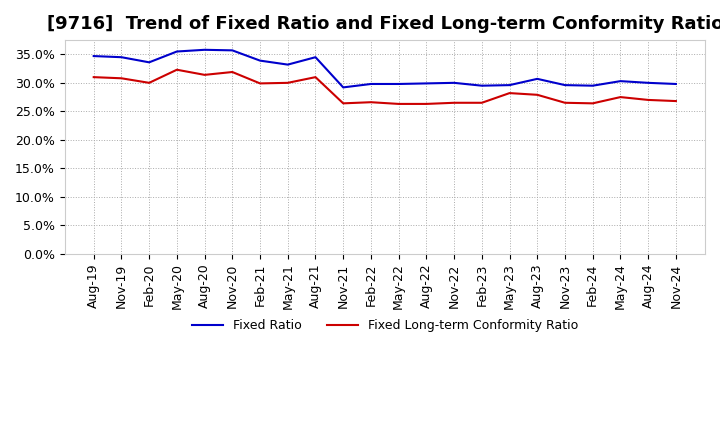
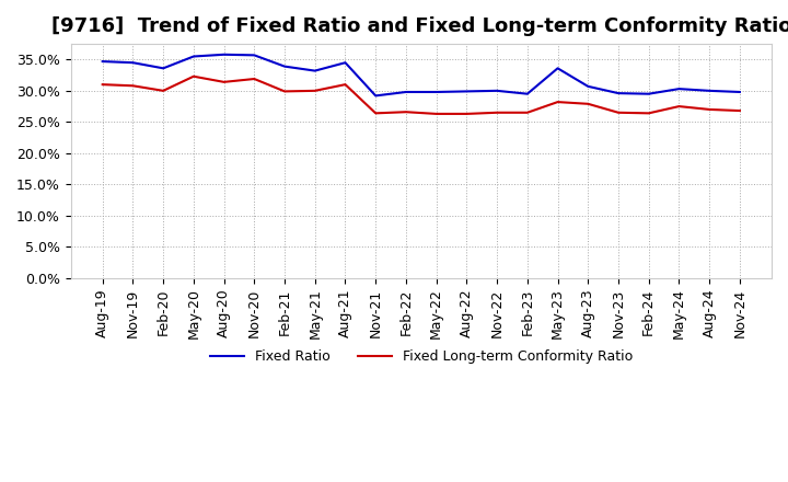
Fixed Ratio/May-23: 29.6% -> 33.6%
